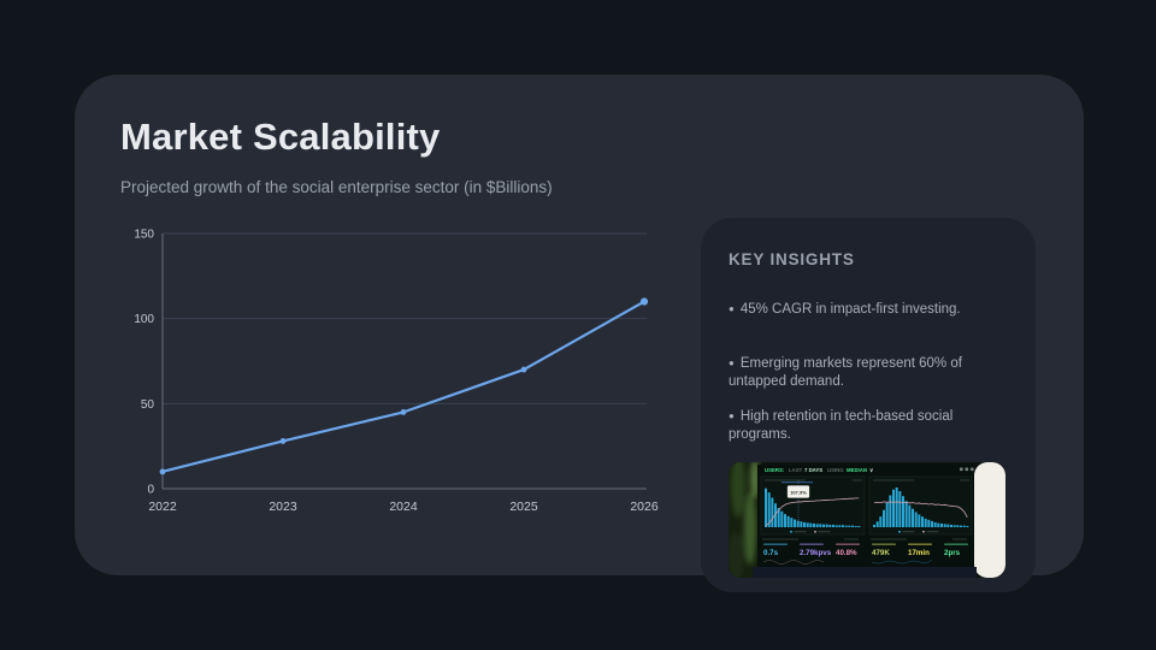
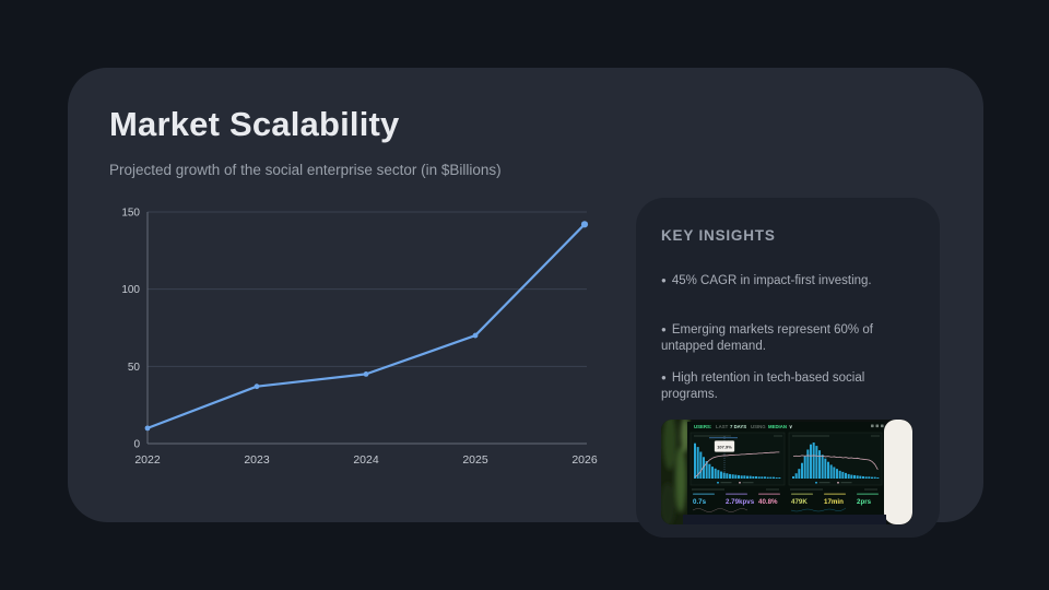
2023: 28 -> 37
2026: 110 -> 142
